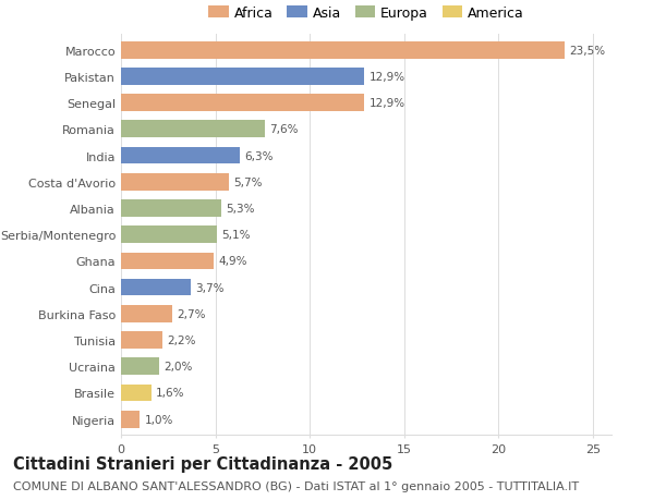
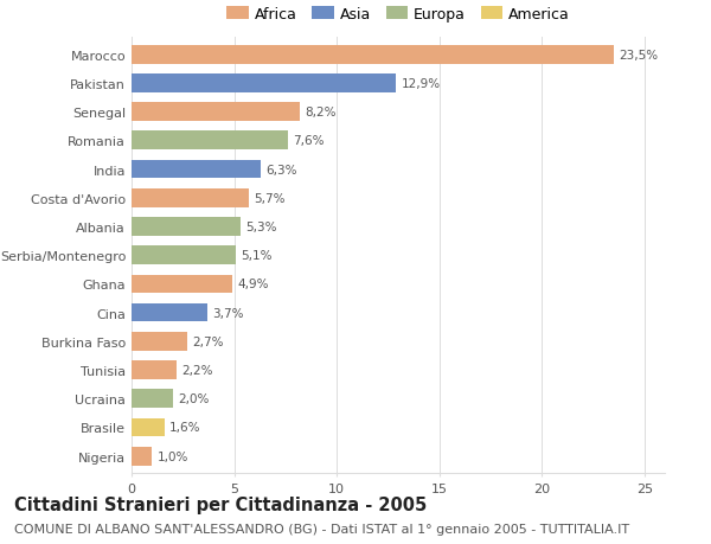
Senegal: 12,9% -> 8,2%
